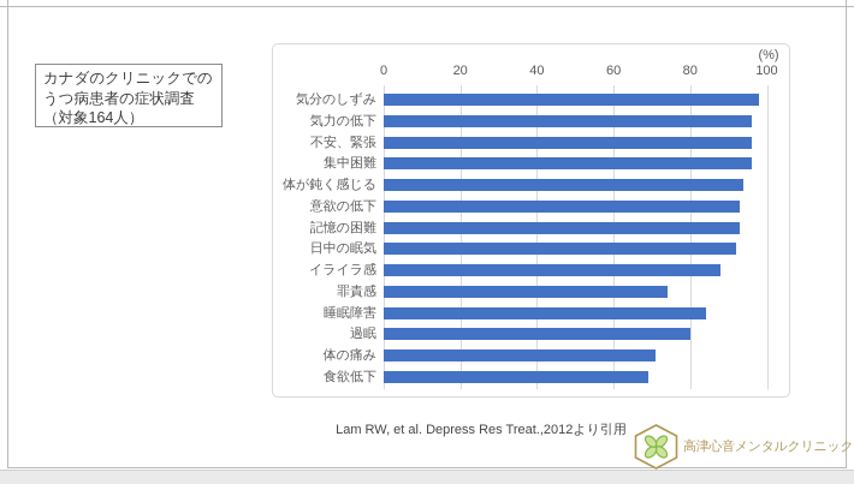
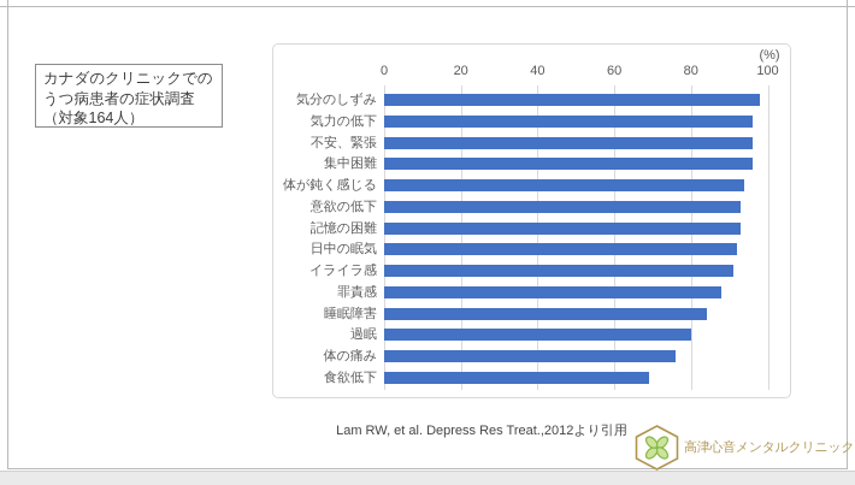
イライラ感: 88 -> 91
罪責感: 74 -> 88
体の痛み: 71 -> 76
